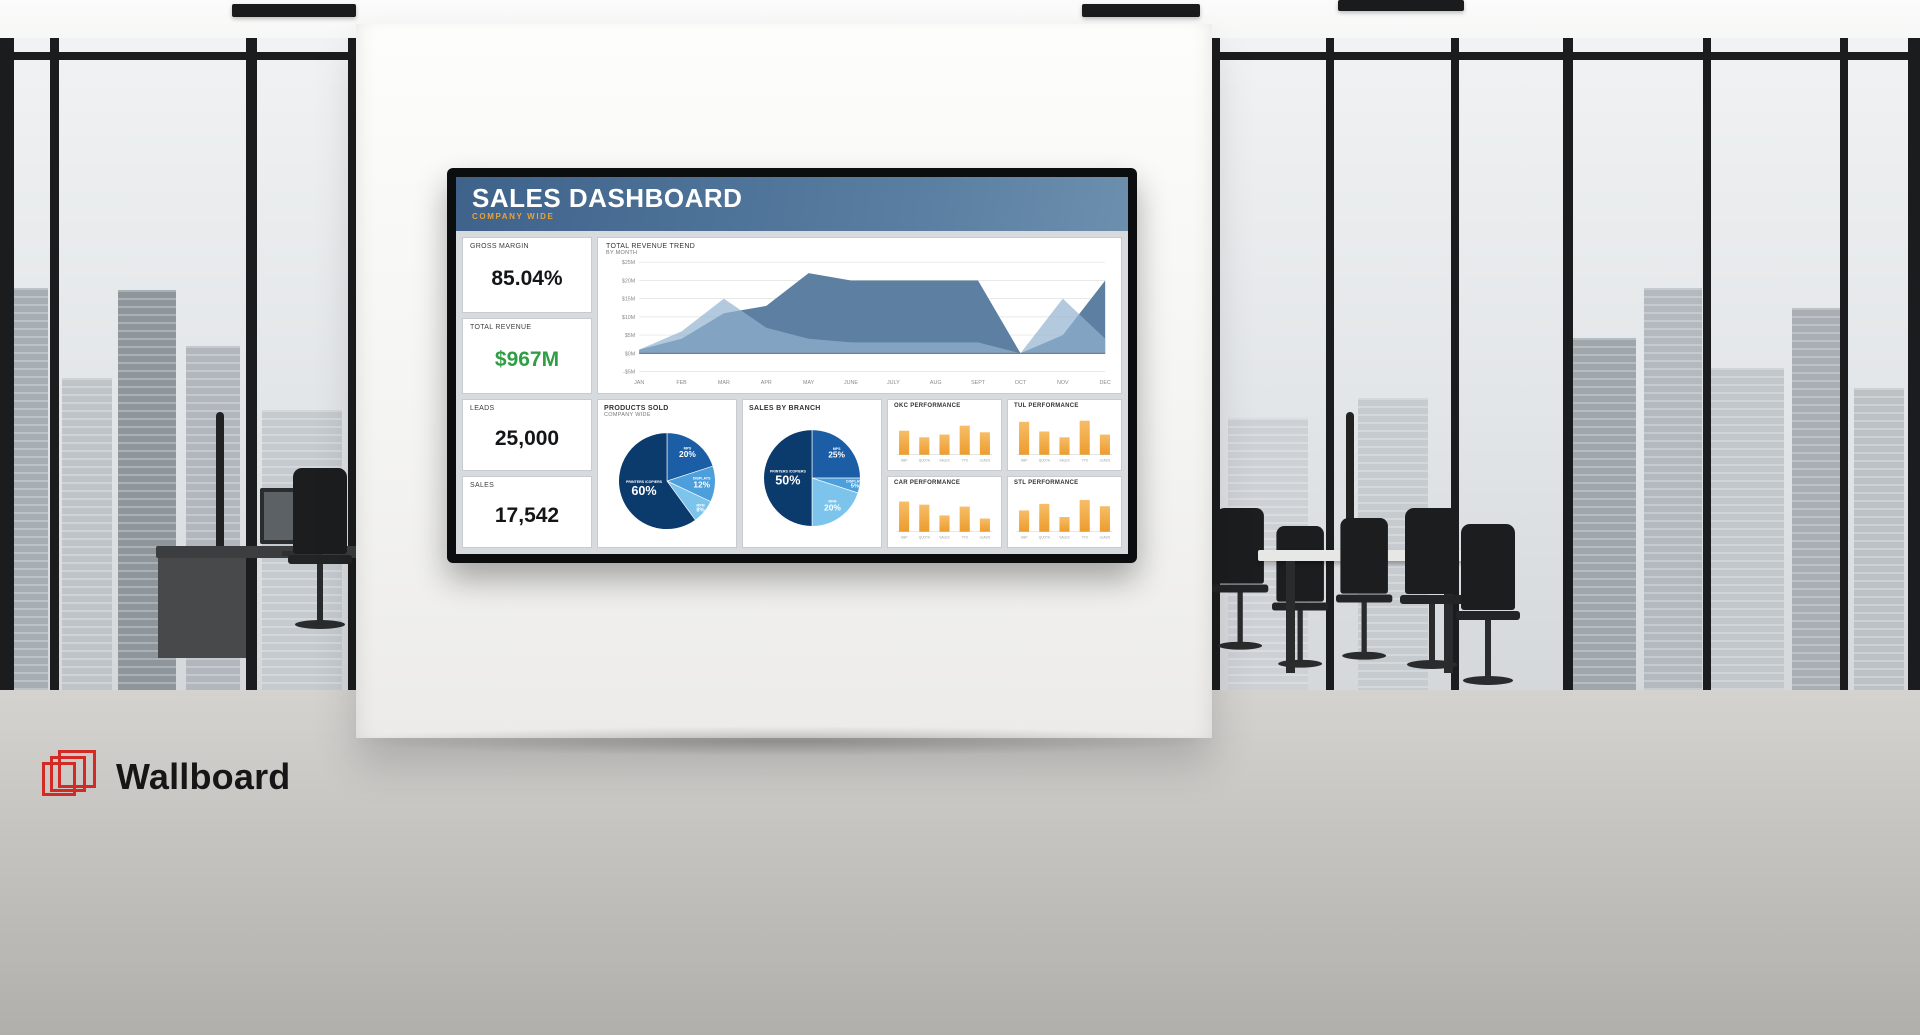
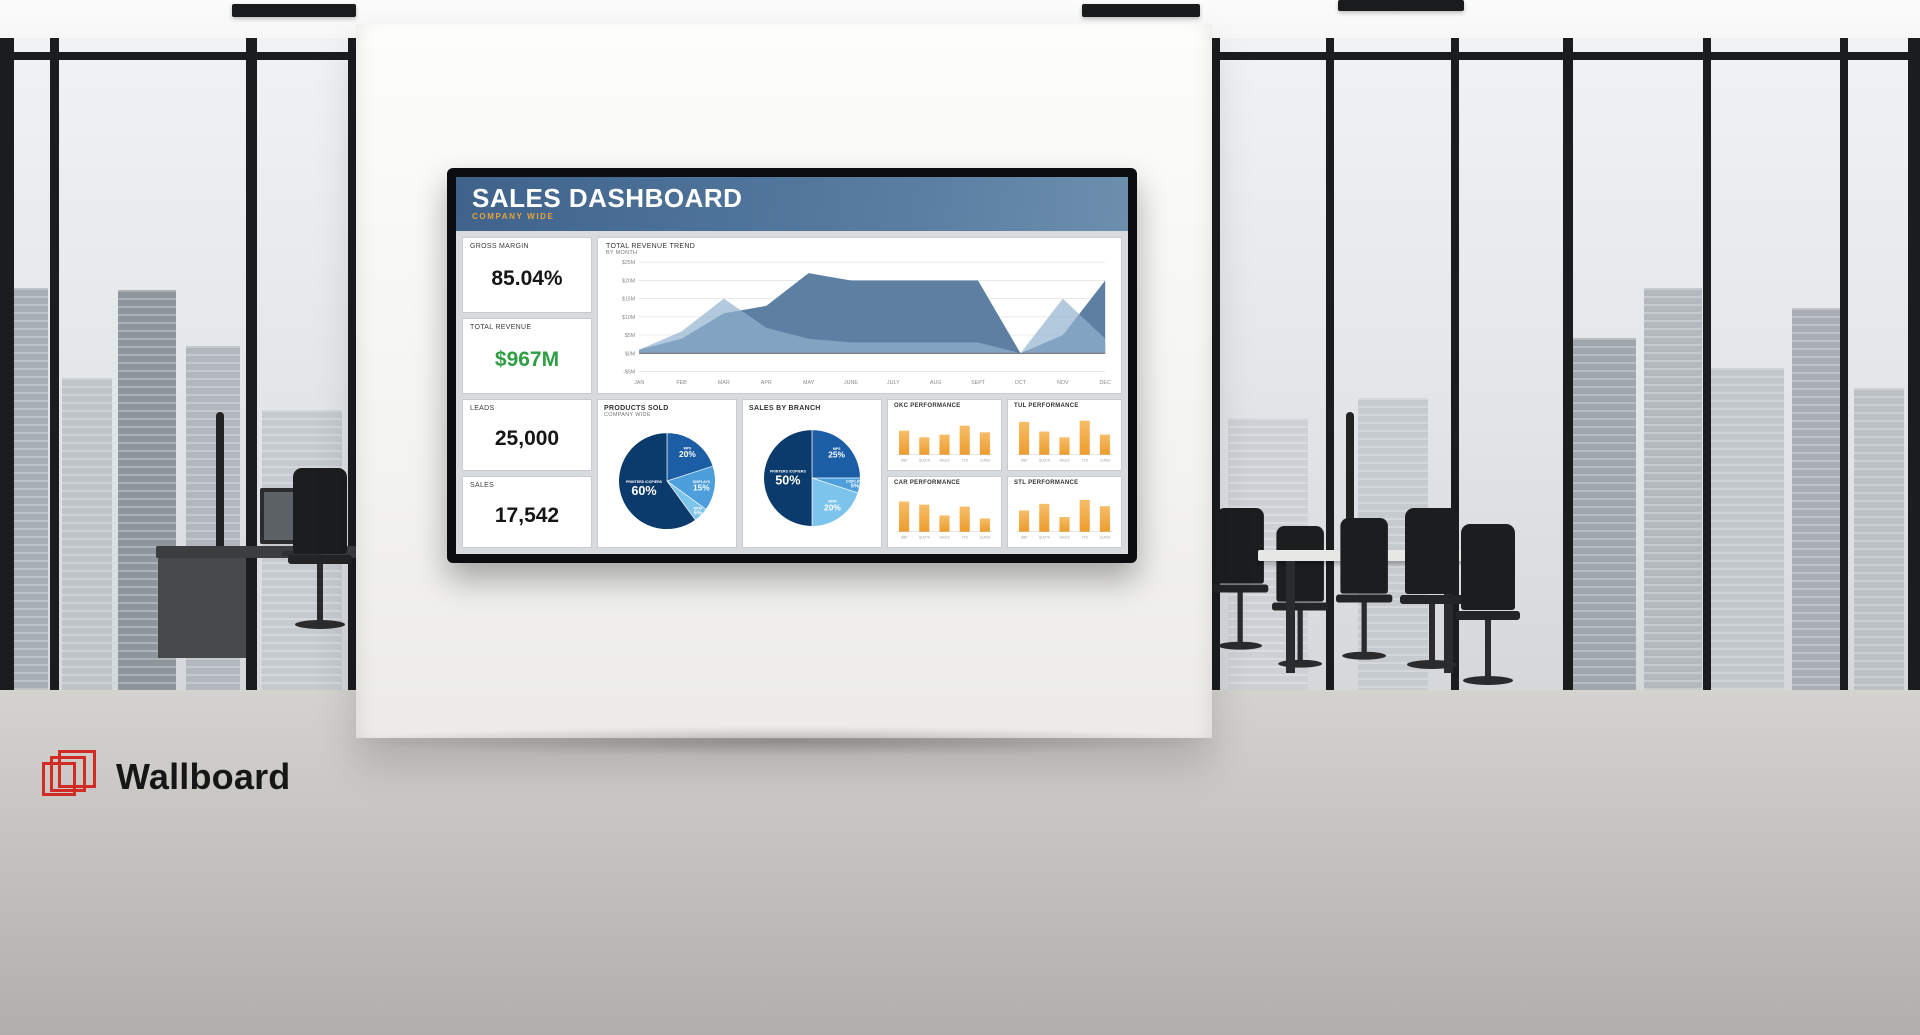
PRODUCTS SOLD/DISPLAYS: 12% -> 15%
PRODUCTS SOLD/MFM: 8% -> 5%
